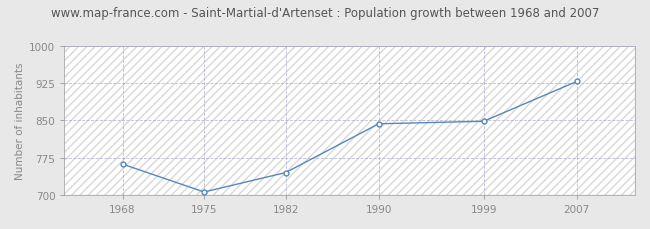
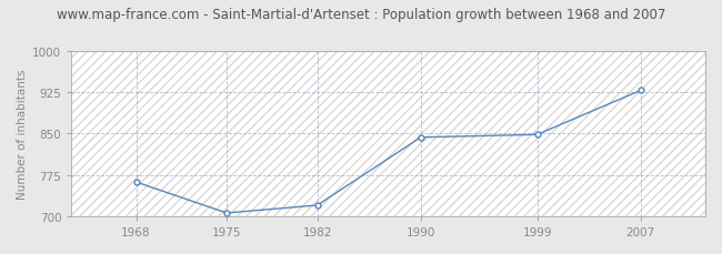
1982: 745 -> 720
